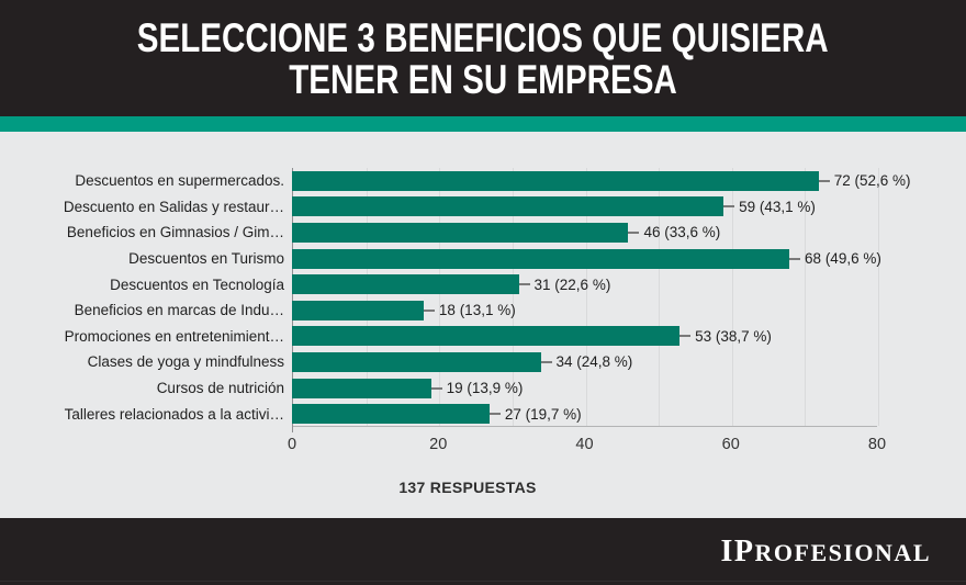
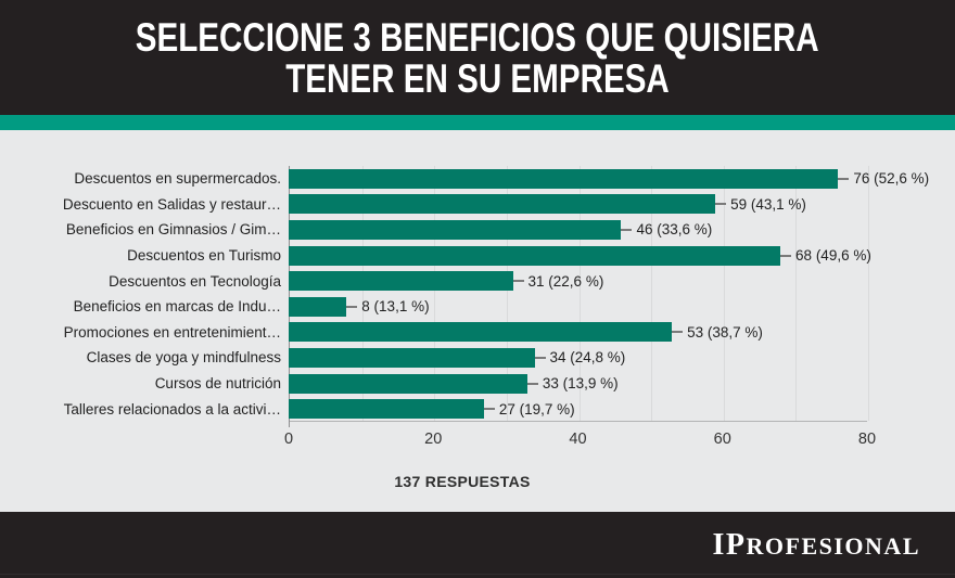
Descuentos en supermercados.: 72 -> 76
Beneficios en marcas de Indu…: 18 -> 8
Cursos de nutrición: 19 -> 33
